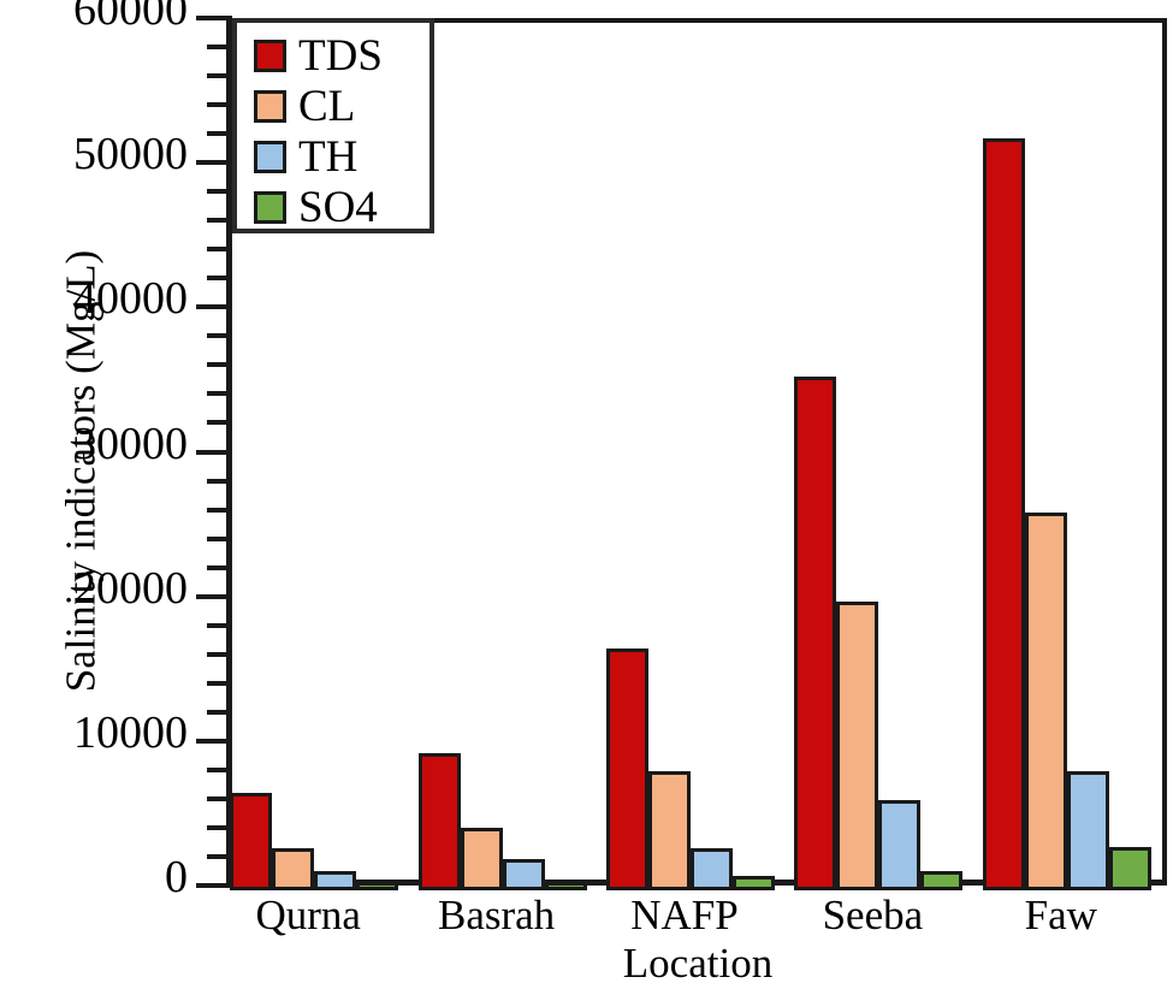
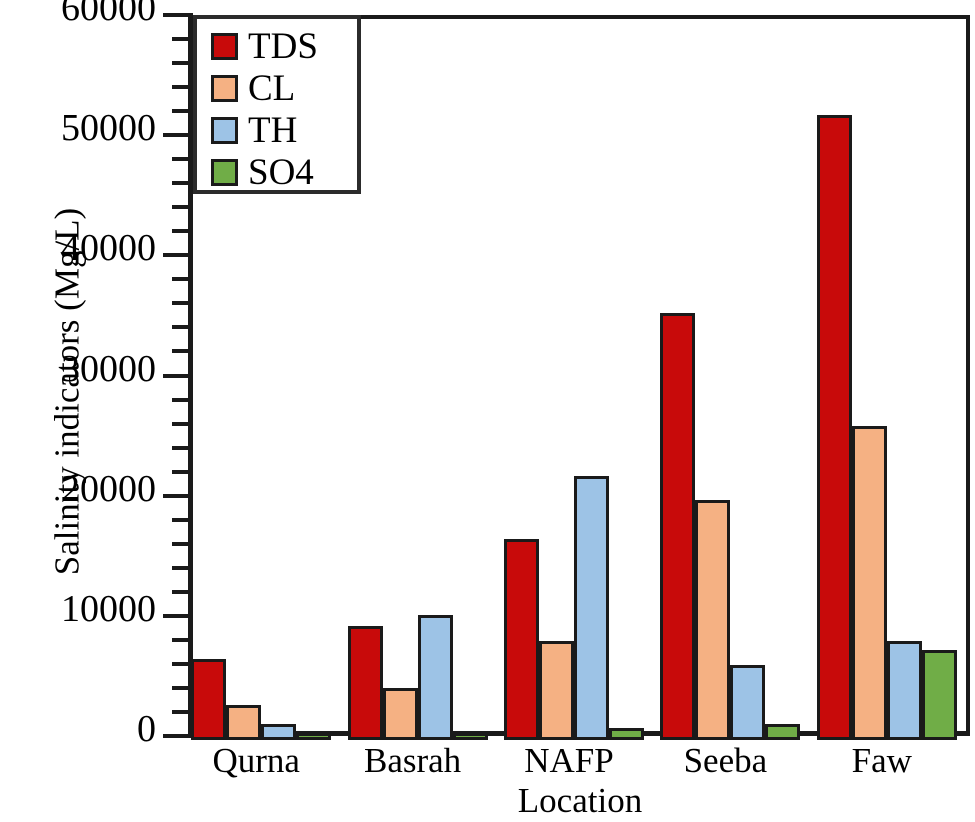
TH/Basrah: 2200 -> 10400
TH/NAFP: 3000 -> 22000
SO4/Faw: 3000 -> 7500
